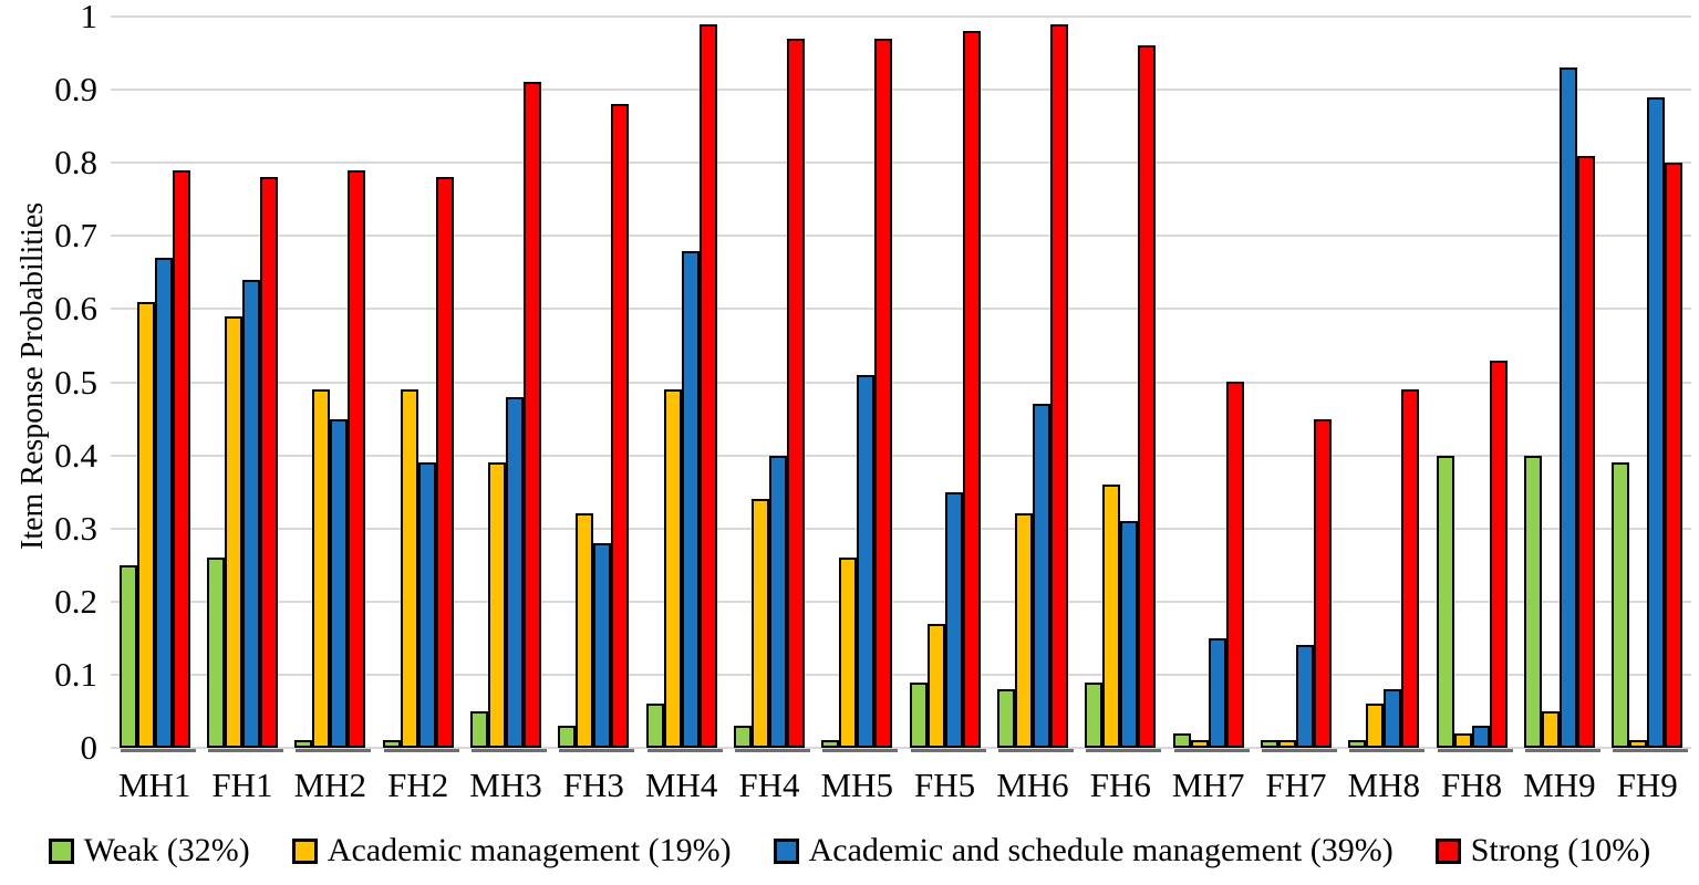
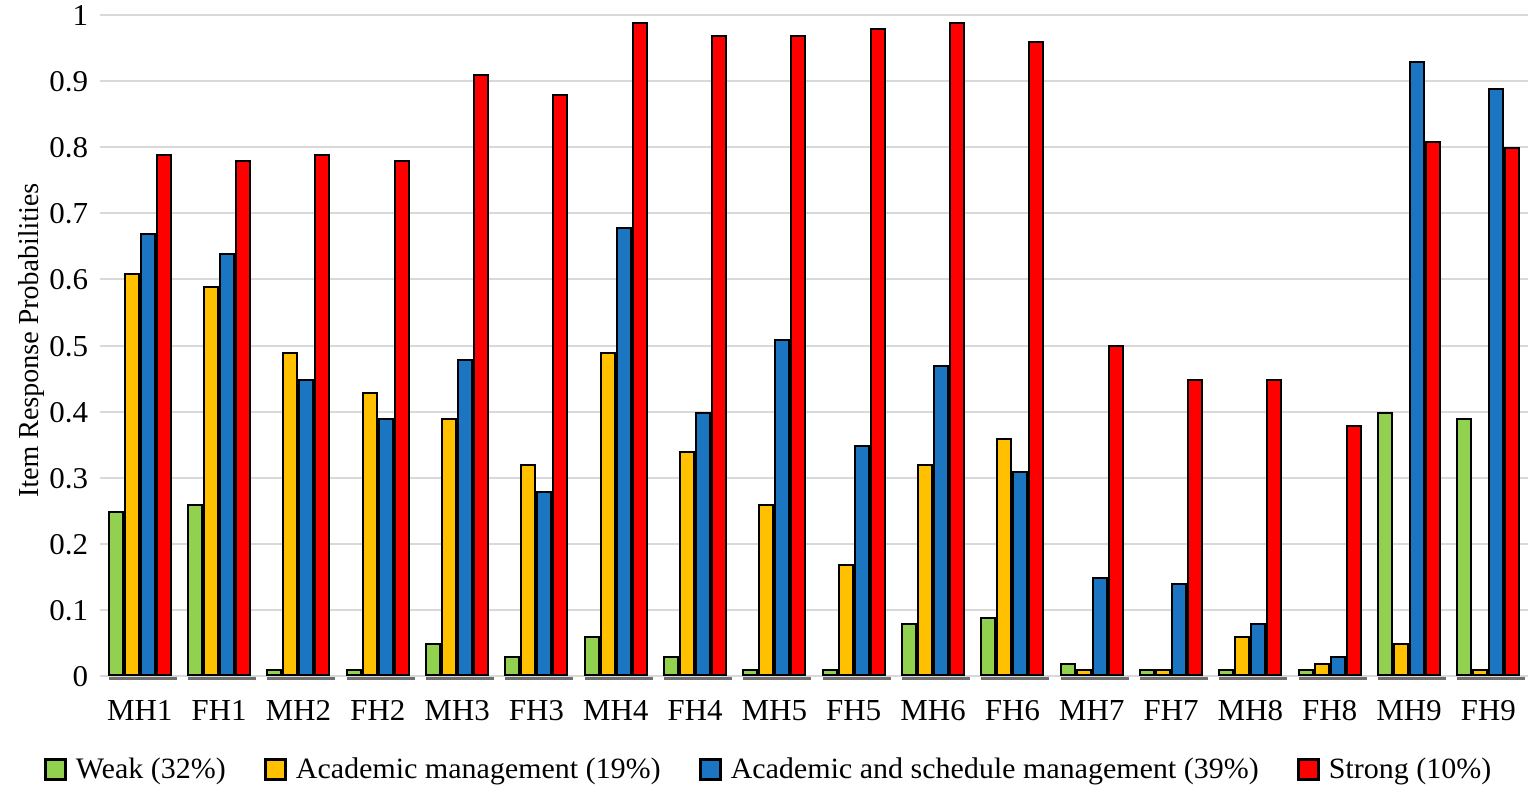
Academic management (19%)/FH2: 0.49 -> 0.43
Weak (32%)/FH5: 0.09 -> 0.01
Strong (10%)/MH8: 0.49 -> 0.45
Weak (32%)/FH8: 0.40 -> 0.01
Strong (10%)/FH8: 0.53 -> 0.38
